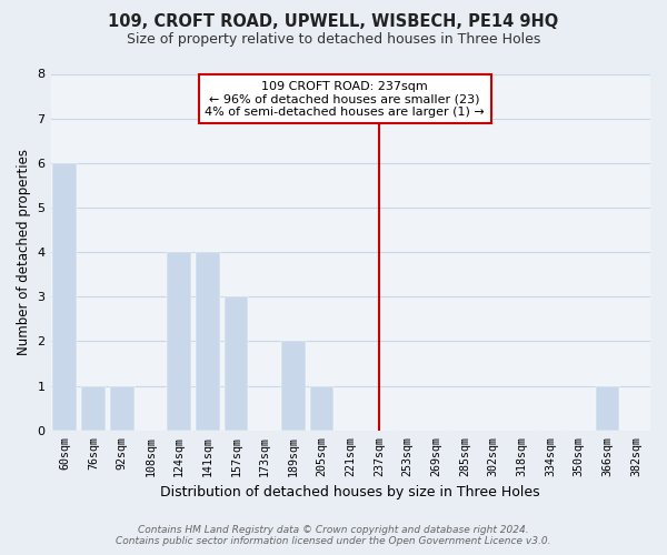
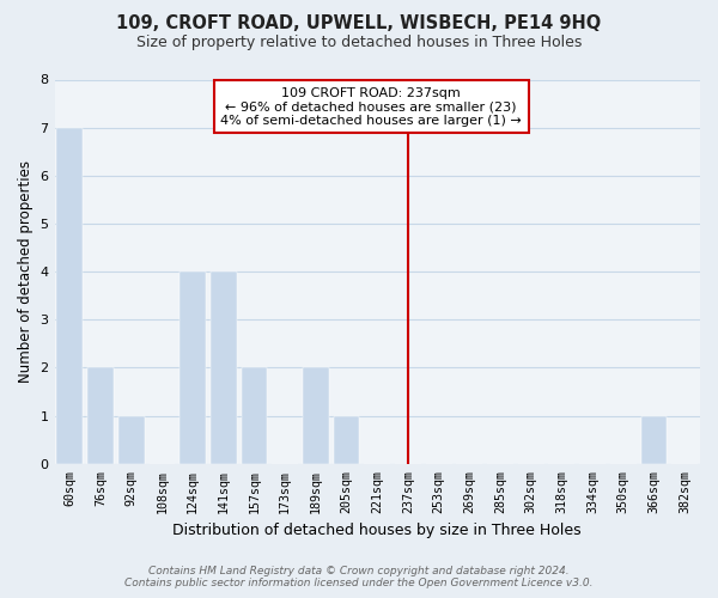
60sqm: 6 -> 7
76sqm: 1 -> 2
157sqm: 3 -> 2
